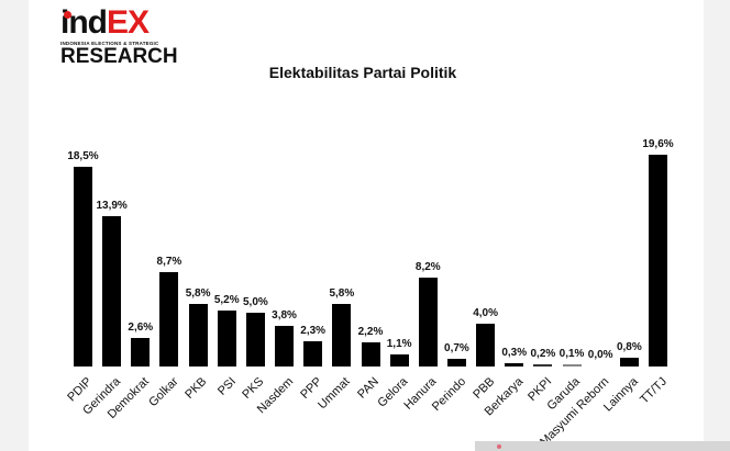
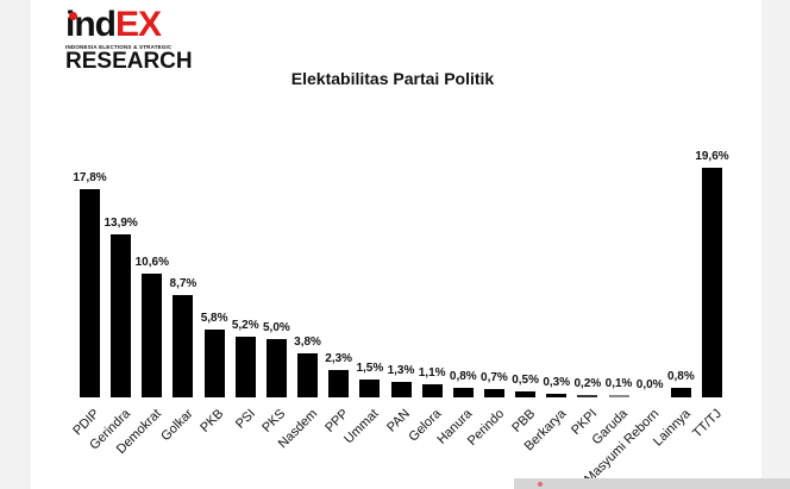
PDIP: 18,5% -> 17,8%
Demokrat: 2,6% -> 10,6%
Ummat: 5,8% -> 1,5%
PAN: 2,2% -> 1,3%
Hanura: 8,2% -> 0,8%
PBB: 4,0% -> 0,5%
